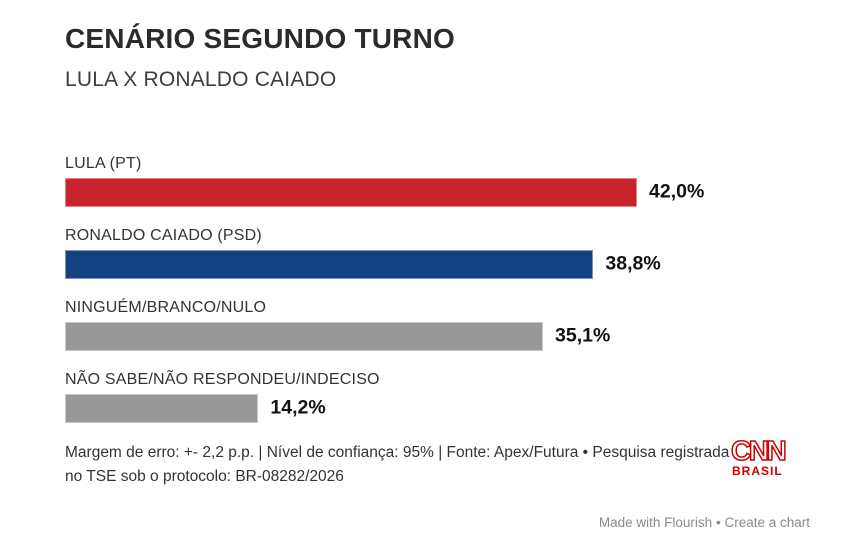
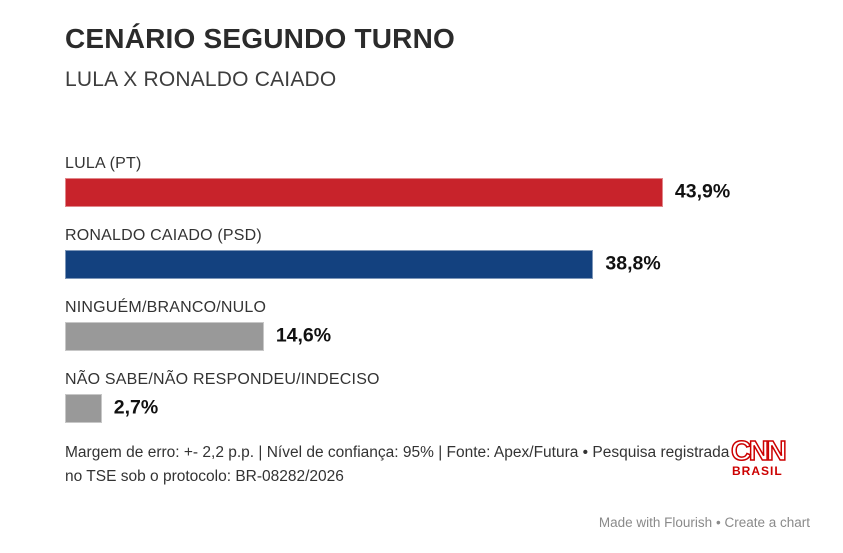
LULA (PT): 42,0% -> 43,9%
NINGUÉM/BRANCO/NULO: 35,1% -> 14,6%
NÃO SABE/NÃO RESPONDEU/INDECISO: 14,2% -> 2,7%
